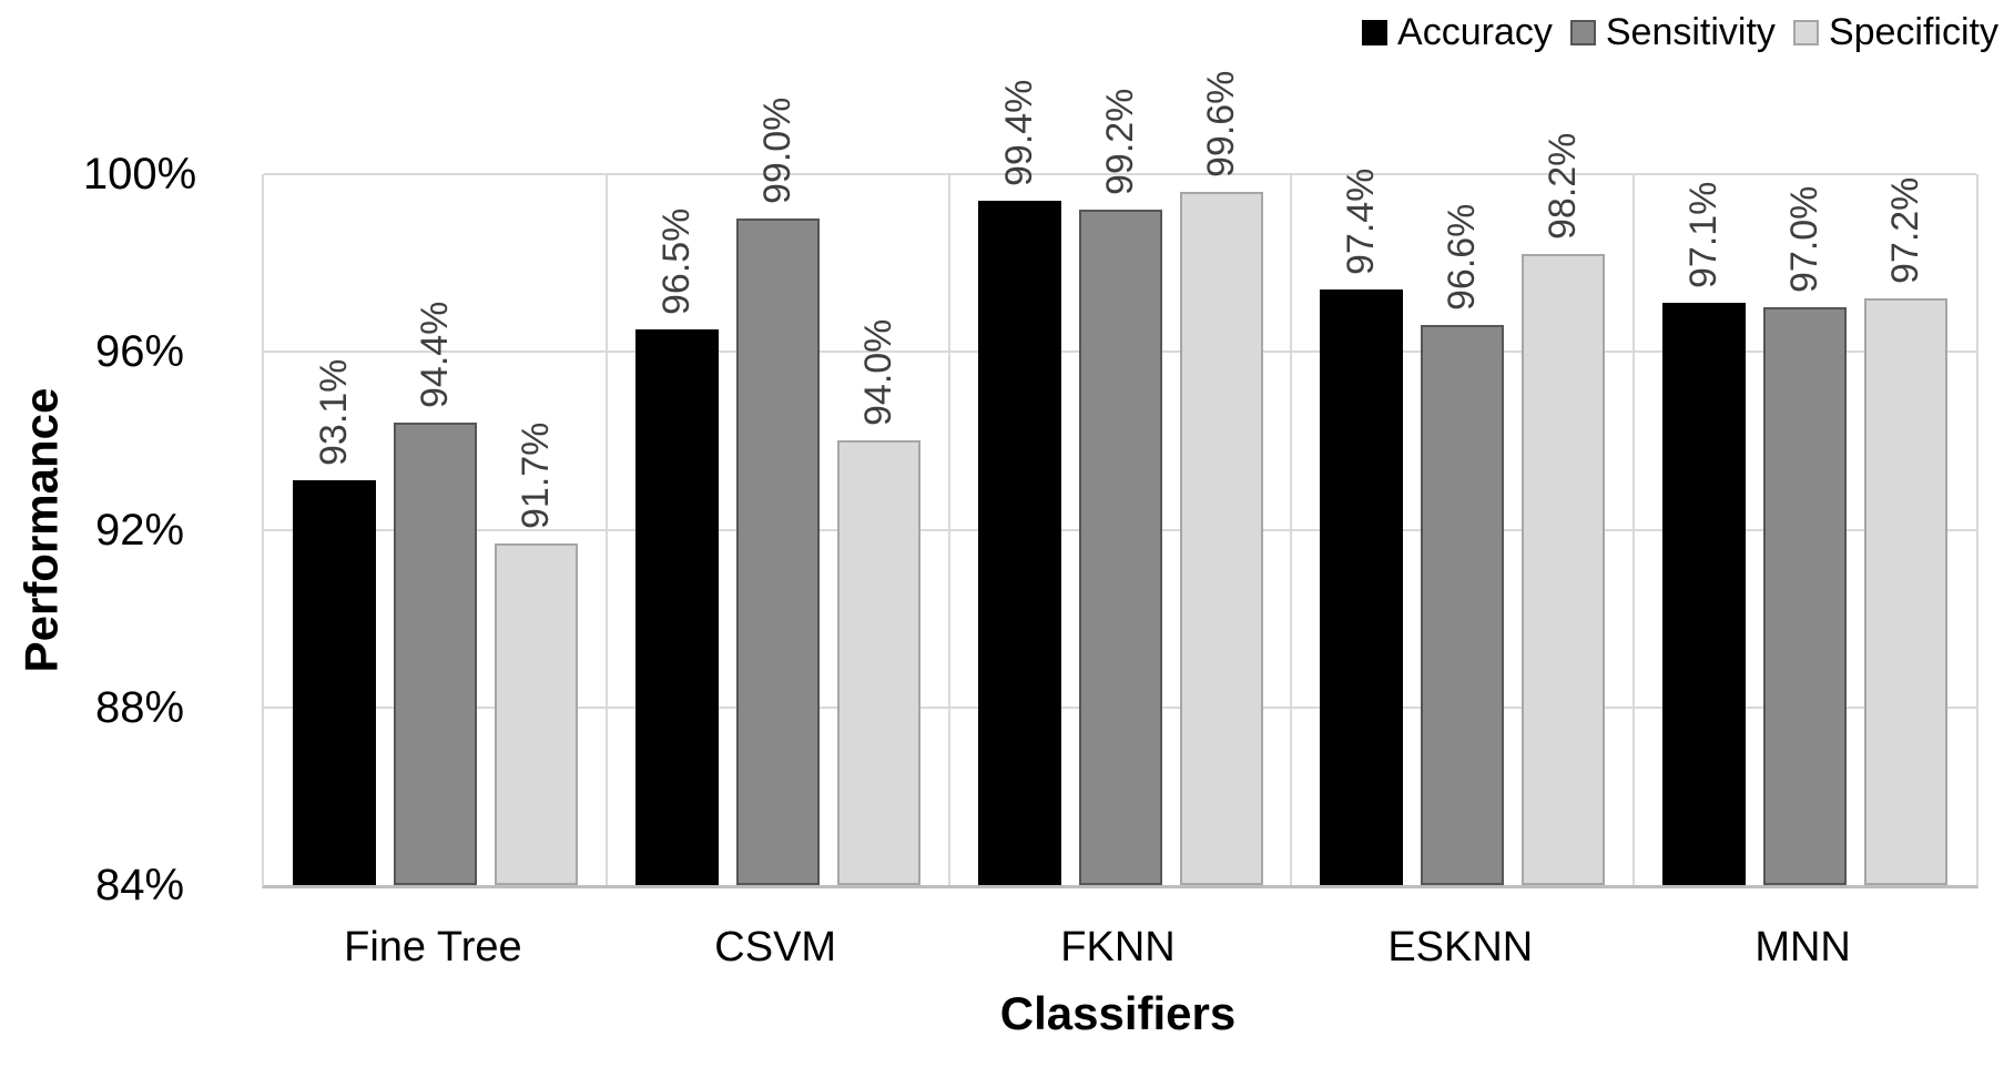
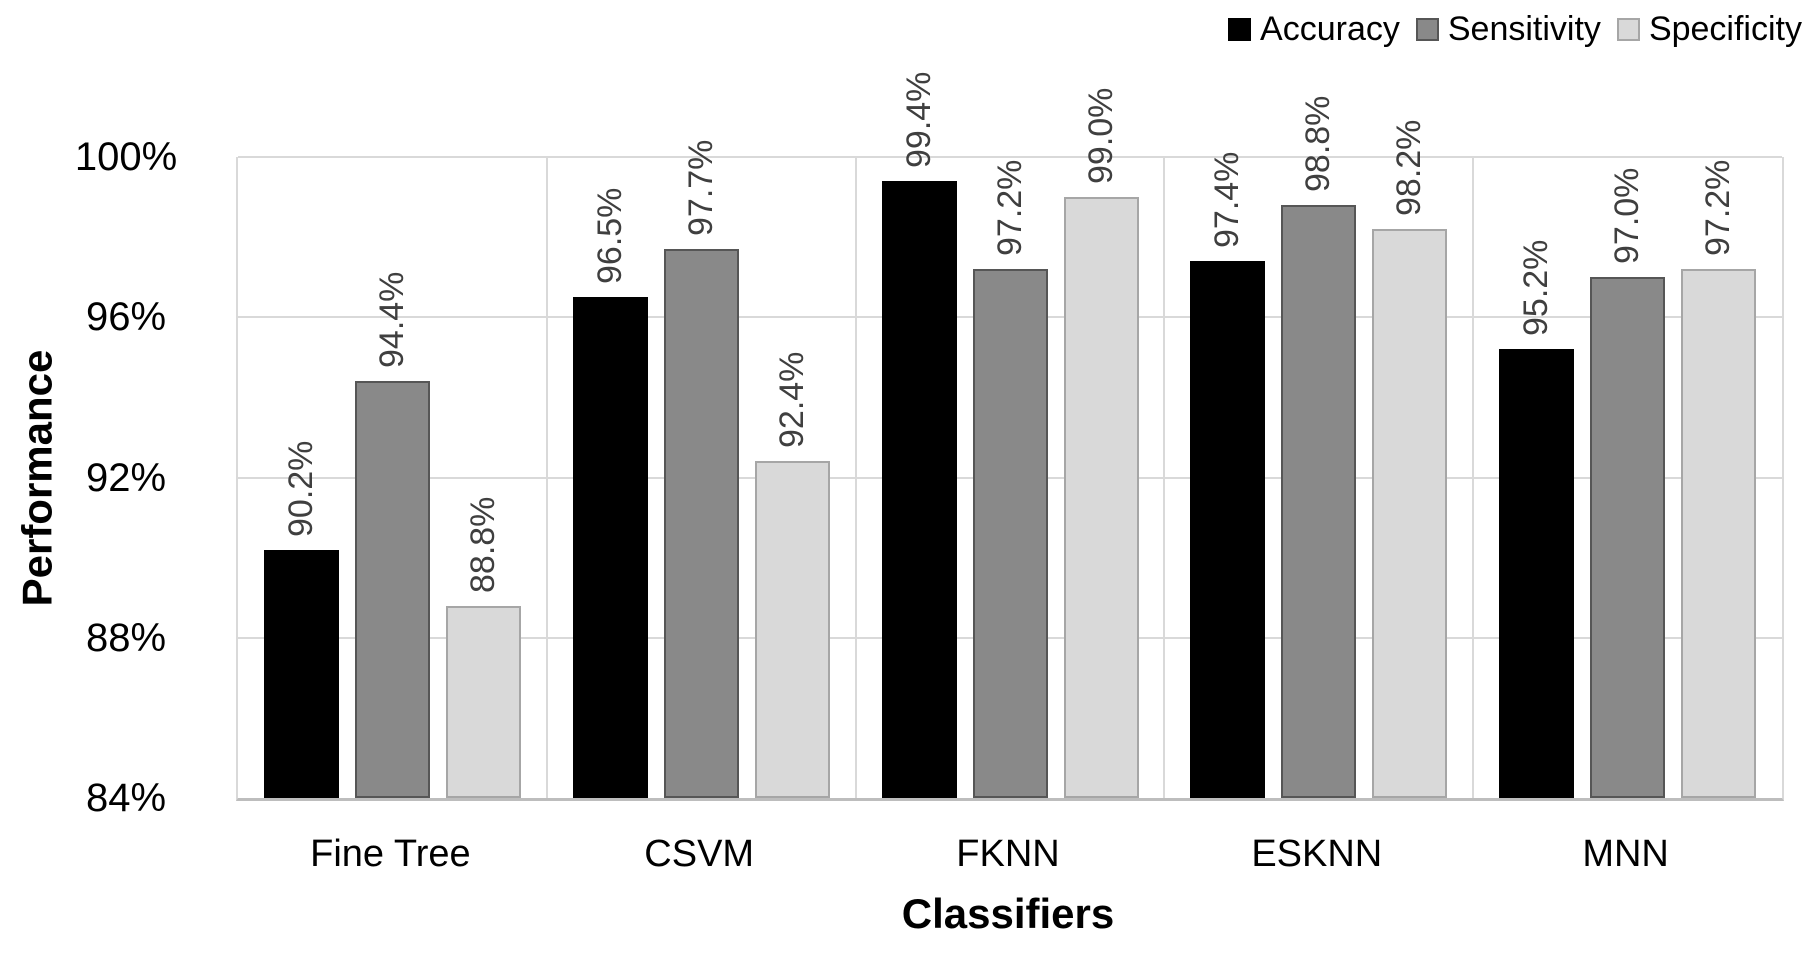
Accuracy/Fine Tree: 93.1% -> 90.2%
Specificity/Fine Tree: 91.7% -> 88.8%
Sensitivity/CSVM: 99.0% -> 97.7%
Specificity/CSVM: 94.0% -> 92.4%
Sensitivity/FKNN: 99.2% -> 97.2%
Specificity/FKNN: 99.6% -> 99.0%
Sensitivity/ESKNN: 96.6% -> 98.8%
Accuracy/MNN: 97.1% -> 95.2%
